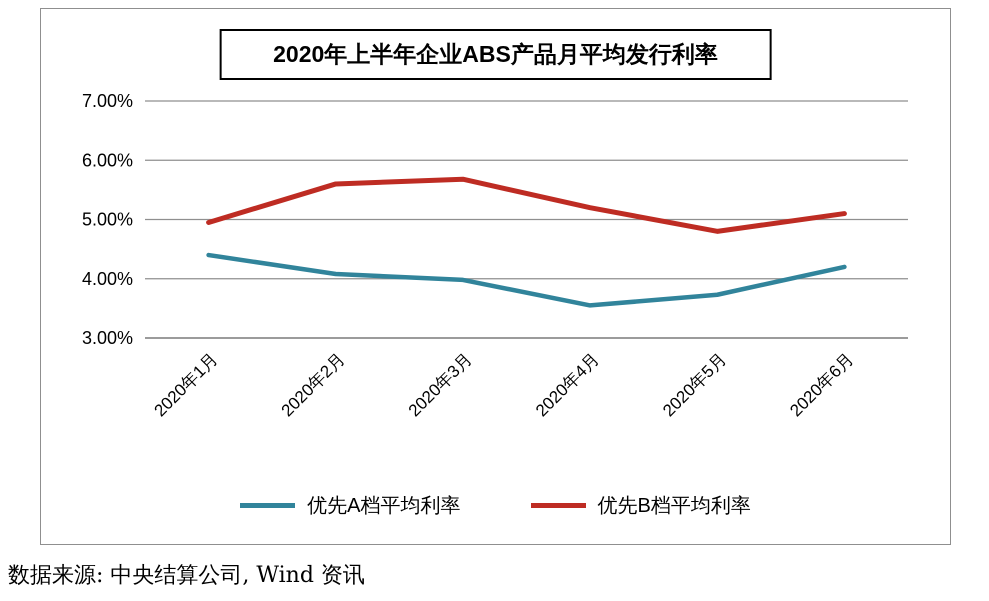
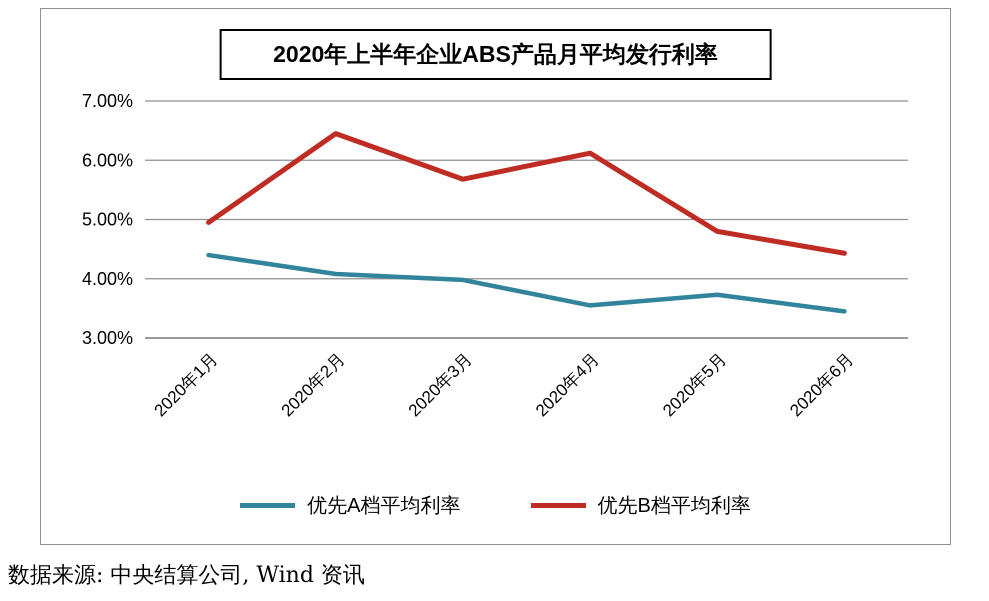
优先B档平均利率/2020年2月: 5.6% -> 6.5%
优先B档平均利率/2020年4月: 5.2% -> 6.1%
优先A档平均利率/2020年6月: 4.2% -> 3.5%
优先B档平均利率/2020年6月: 5.1% -> 4.4%
